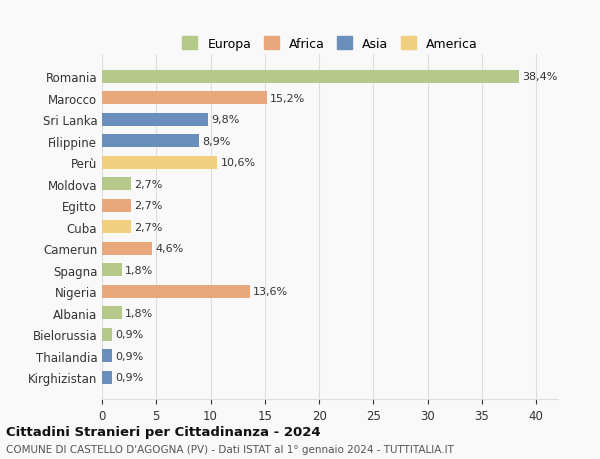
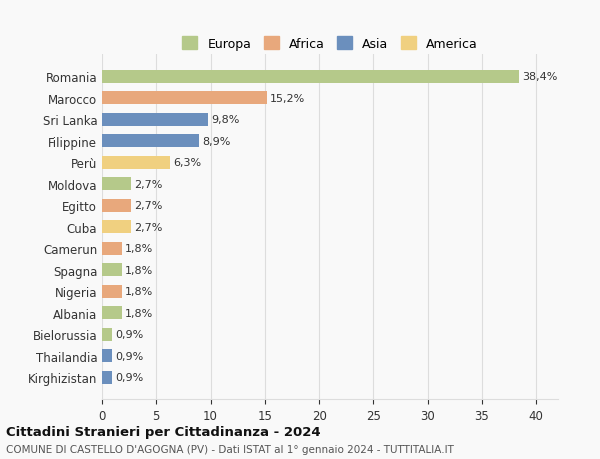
Perù: 10,6% -> 6,3%
Camerun: 4,6% -> 1,8%
Nigeria: 13,6% -> 1,8%
